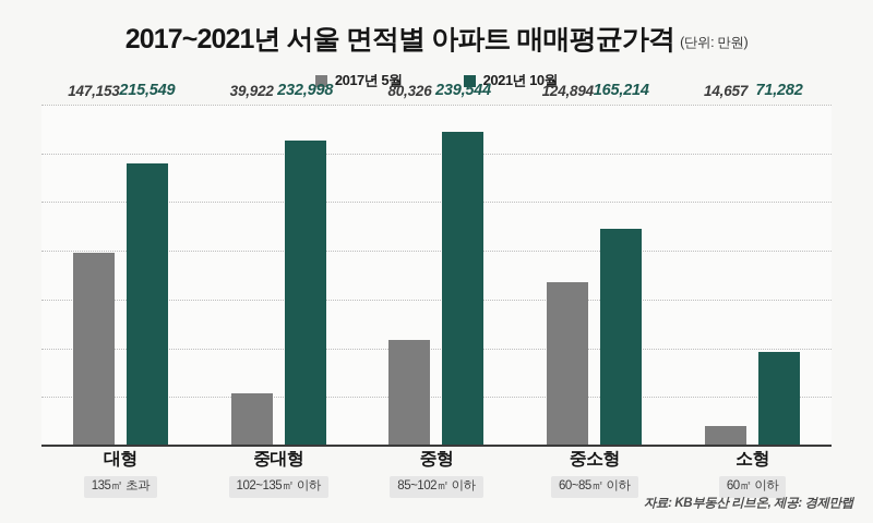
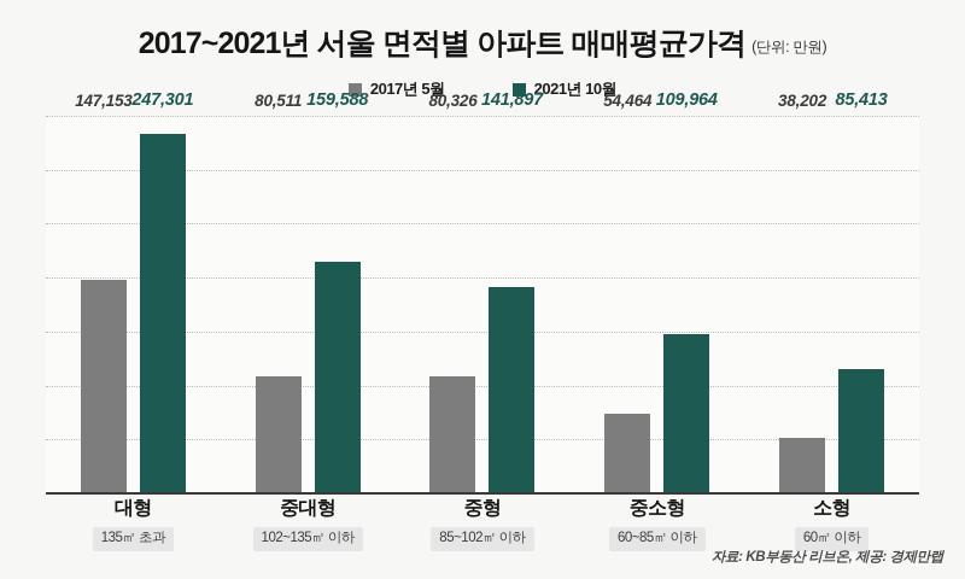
2021년 10월/대형: 215,549 -> 247,301
2017년 5월/중대형: 39,922 -> 80,511
2021년 10월/중대형: 232,998 -> 159,588
2021년 10월/중형: 239,544 -> 141,897
2017년 5월/중소형: 124,894 -> 54,464
2021년 10월/중소형: 165,214 -> 109,964
2017년 5월/소형: 14,657 -> 38,202
2021년 10월/소형: 71,282 -> 85,413
